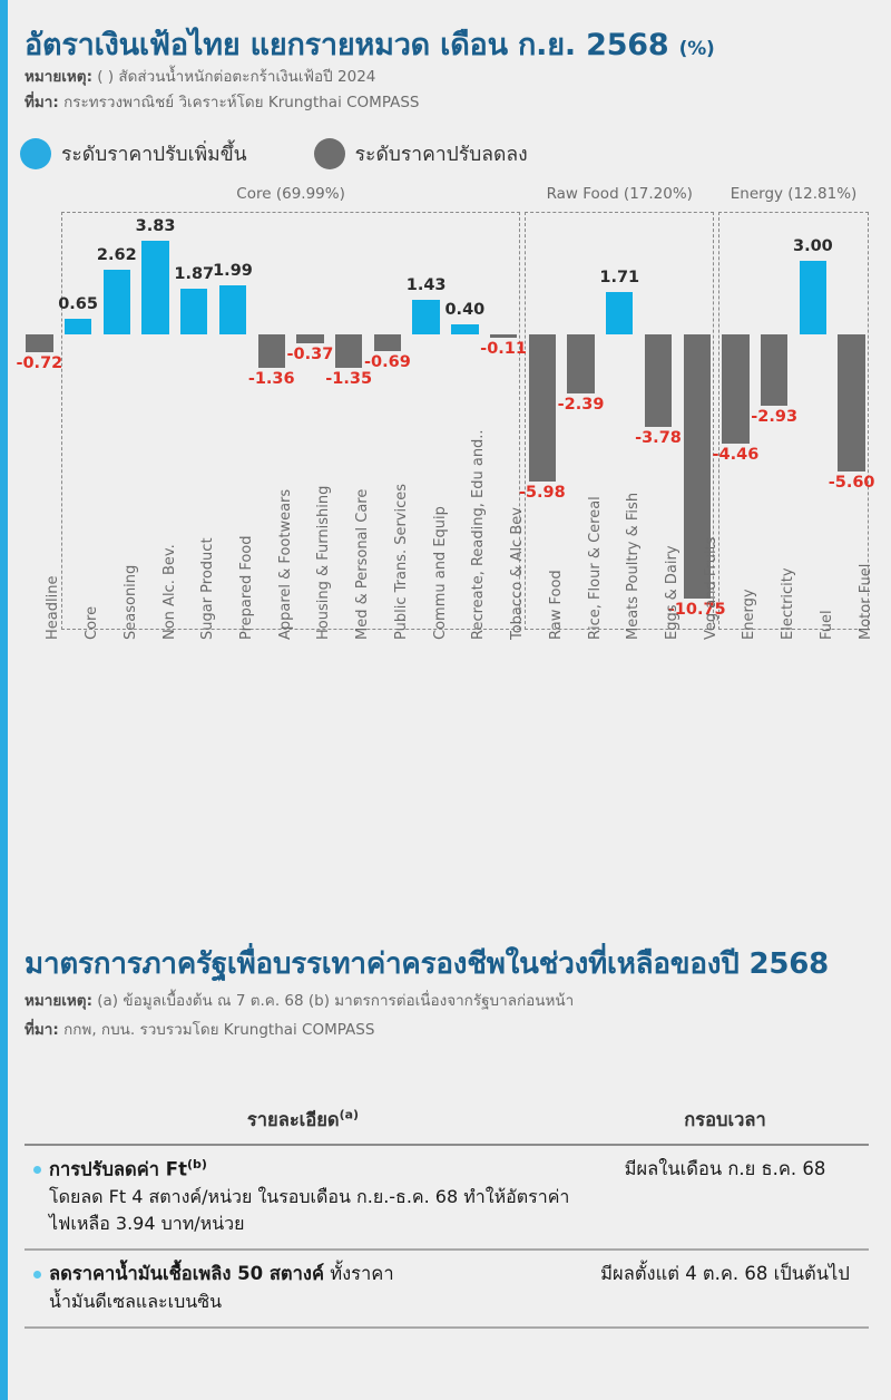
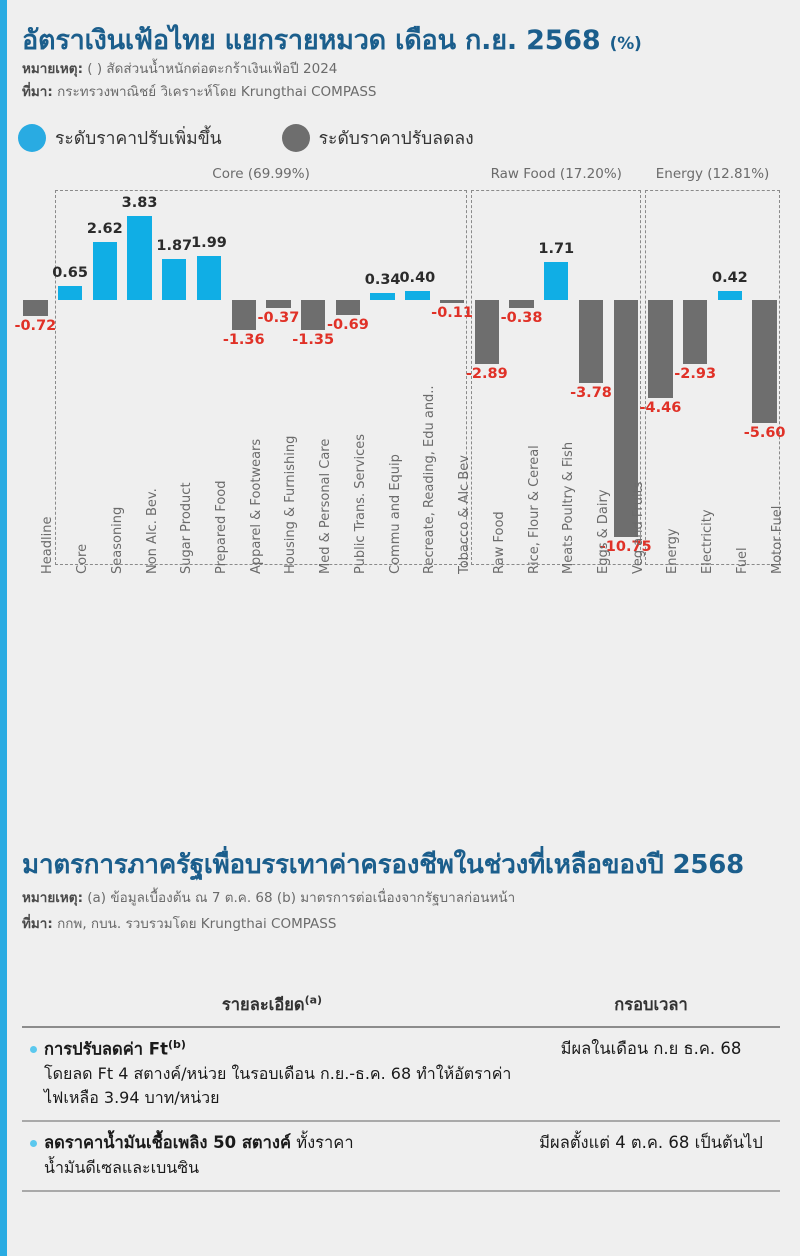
Commu and Equip: 1.43 -> 0.34
Raw Food: -5.98 -> -2.89
Rice, Flour & Cereal: -2.39 -> -0.38
Fuel: 3.00 -> 0.42
